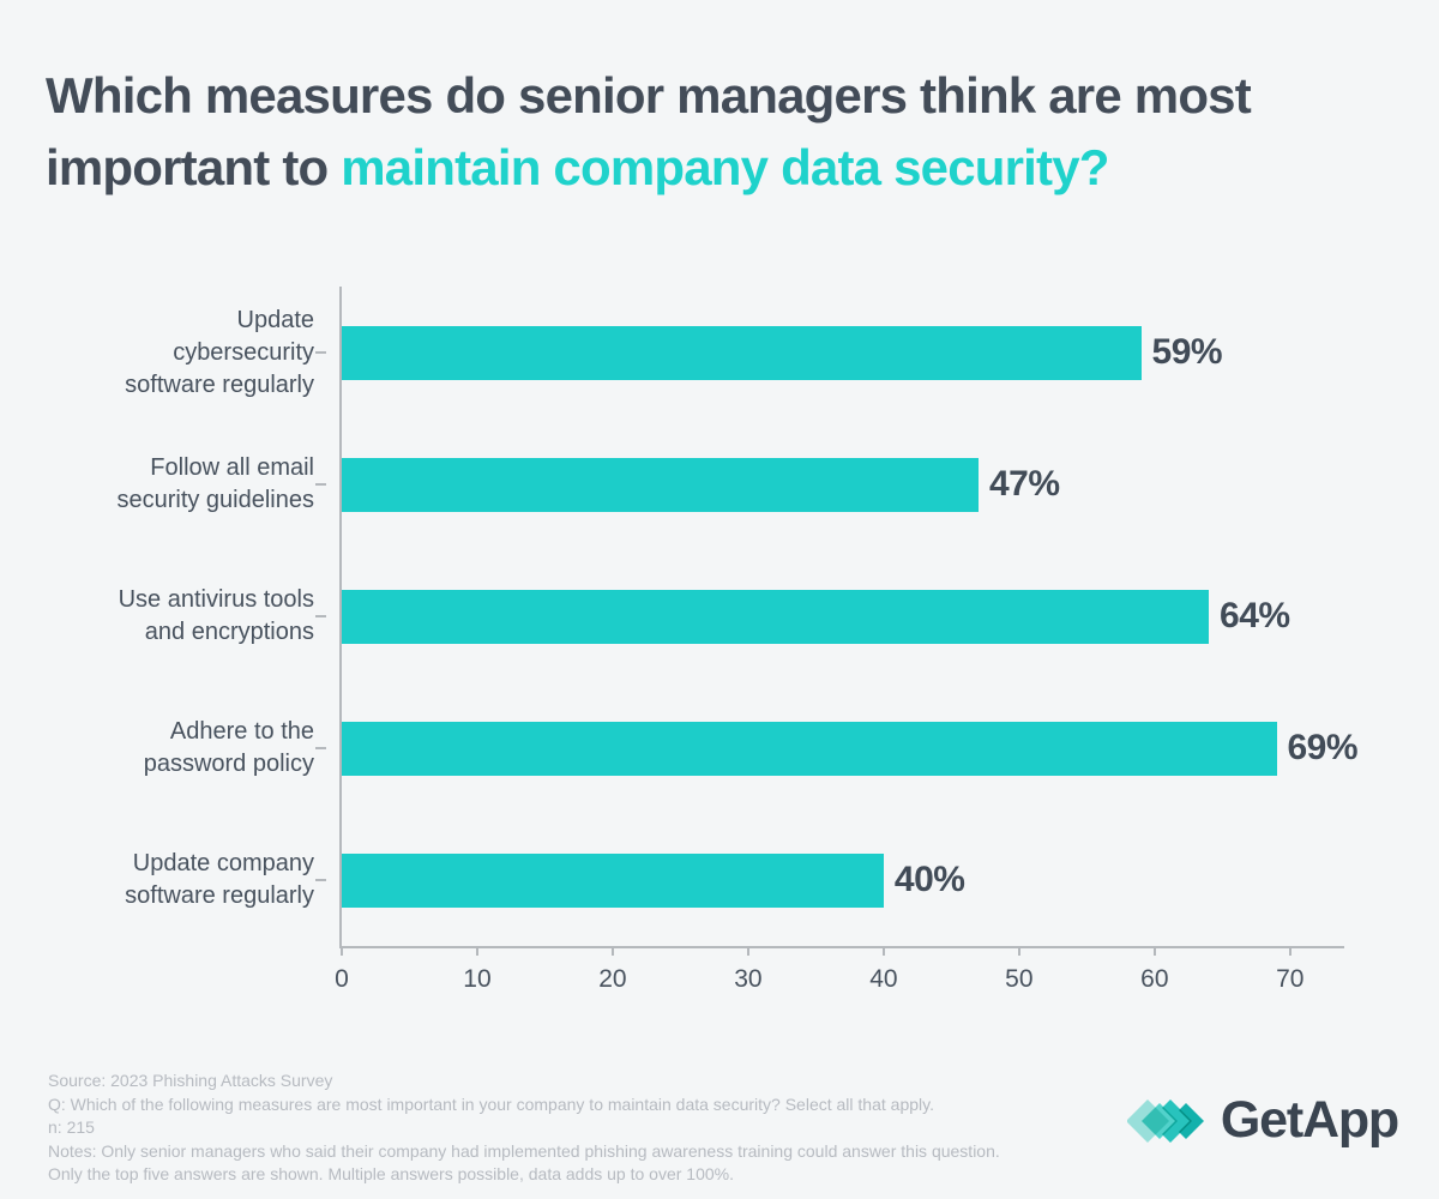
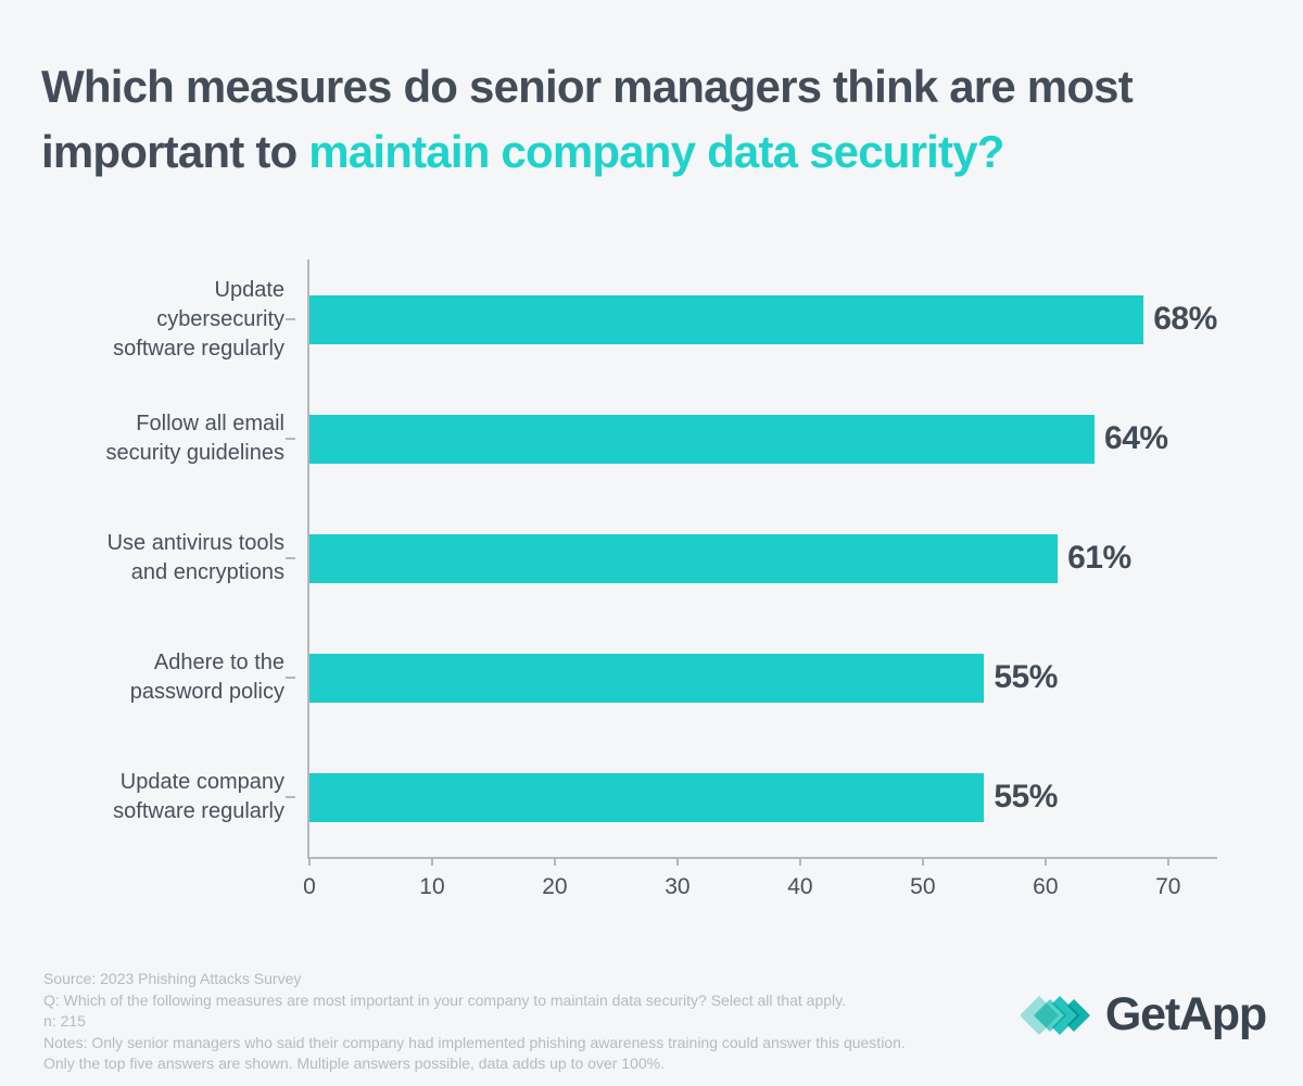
Update cybersecurity software regularly: 59% -> 68%
Follow all email security guidelines: 47% -> 64%
Use antivirus tools and encryptions: 64% -> 61%
Adhere to the password policy: 69% -> 55%
Update company software regularly: 40% -> 55%
